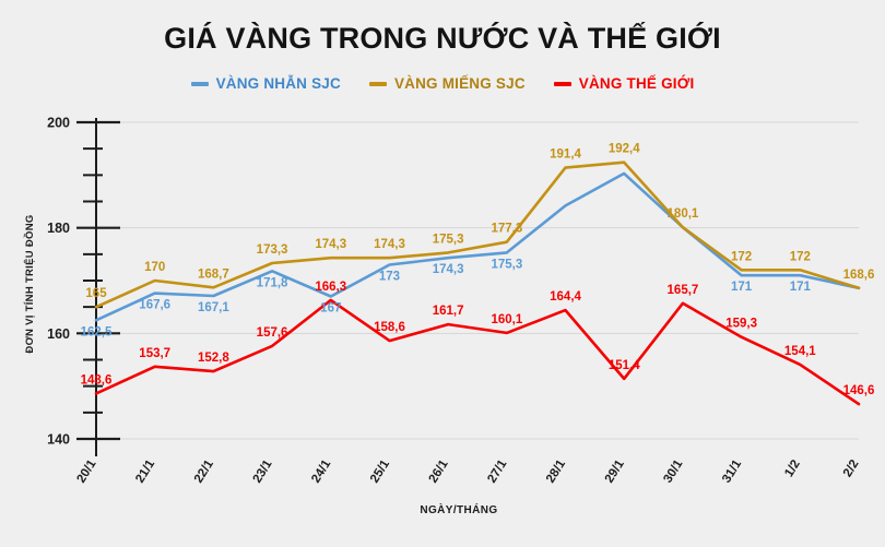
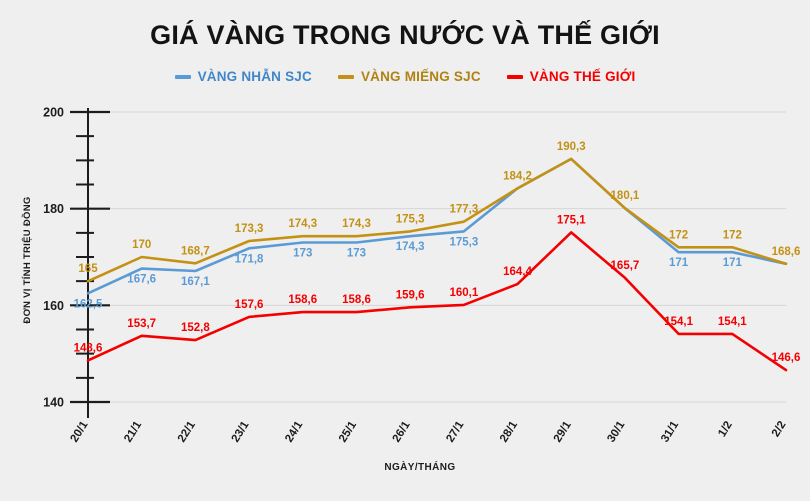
VÀNG NHẪN SJC/24/1: 167 -> 173
VÀNG THẾ GIỚI/24/1: 166,3 -> 158,6
VÀNG THẾ GIỚI/26/1: 161,7 -> 159,6
VÀNG MIẾNG SJC/28/1: 191,4 -> 184,2
VÀNG MIẾNG SJC/29/1: 192,4 -> 190,3
VÀNG THẾ GIỚI/29/1: 151,4 -> 175,1
VÀNG THẾ GIỚI/31/1: 159,3 -> 154,1
